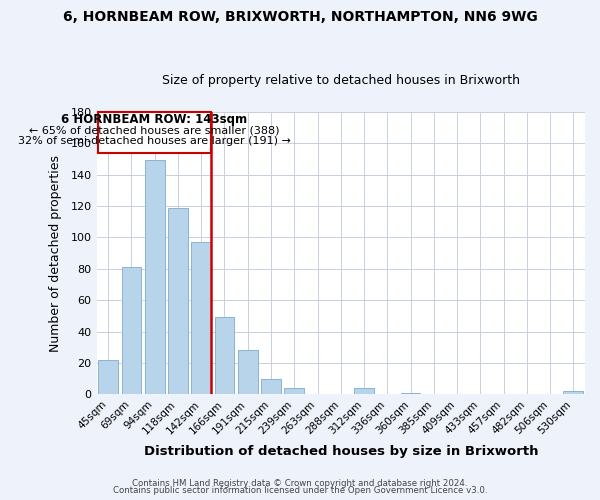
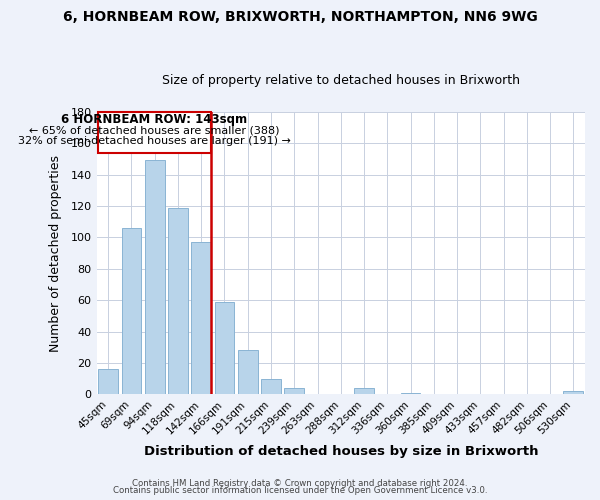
45sqm: 22 -> 16
69sqm: 81 -> 106
166sqm: 49 -> 59
